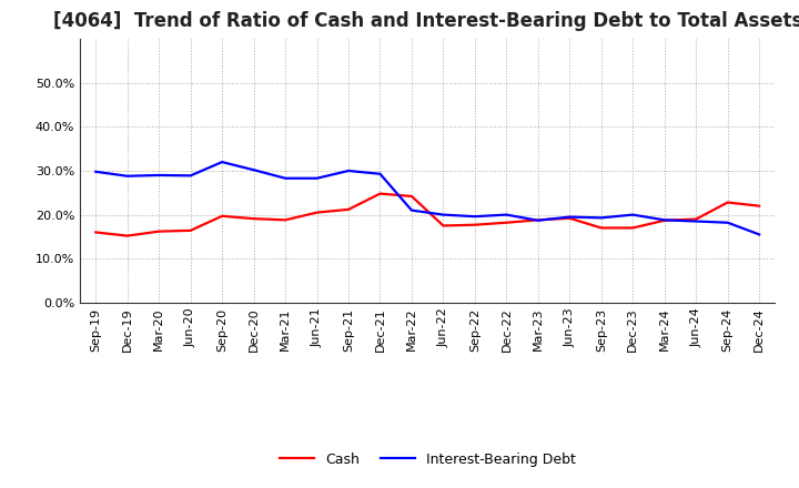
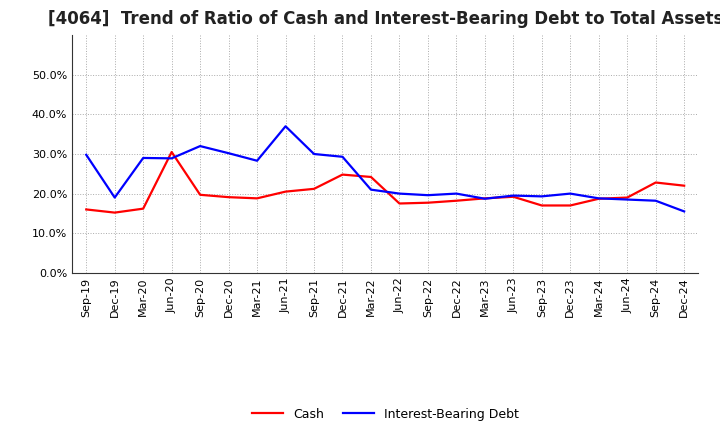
Interest-Bearing Debt/Dec-19: 28.8% -> 19.0%
Cash/Jun-20: 16.4% -> 30.5%
Interest-Bearing Debt/Jun-21: 28.3% -> 37.0%
